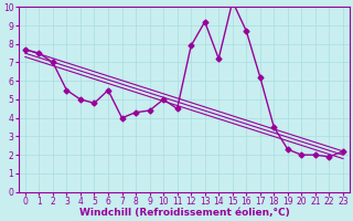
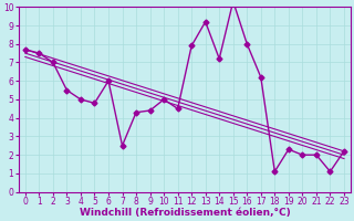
6: 5.5 -> 6.0
7: 4.0 -> 2.5
16: 8.7 -> 8.0
18: 3.5 -> 1.1
22: 1.9 -> 1.1
